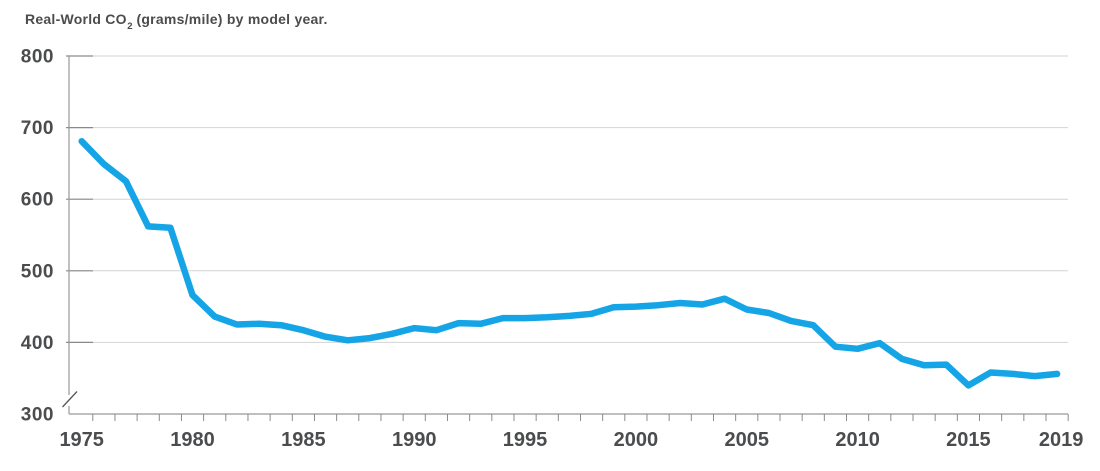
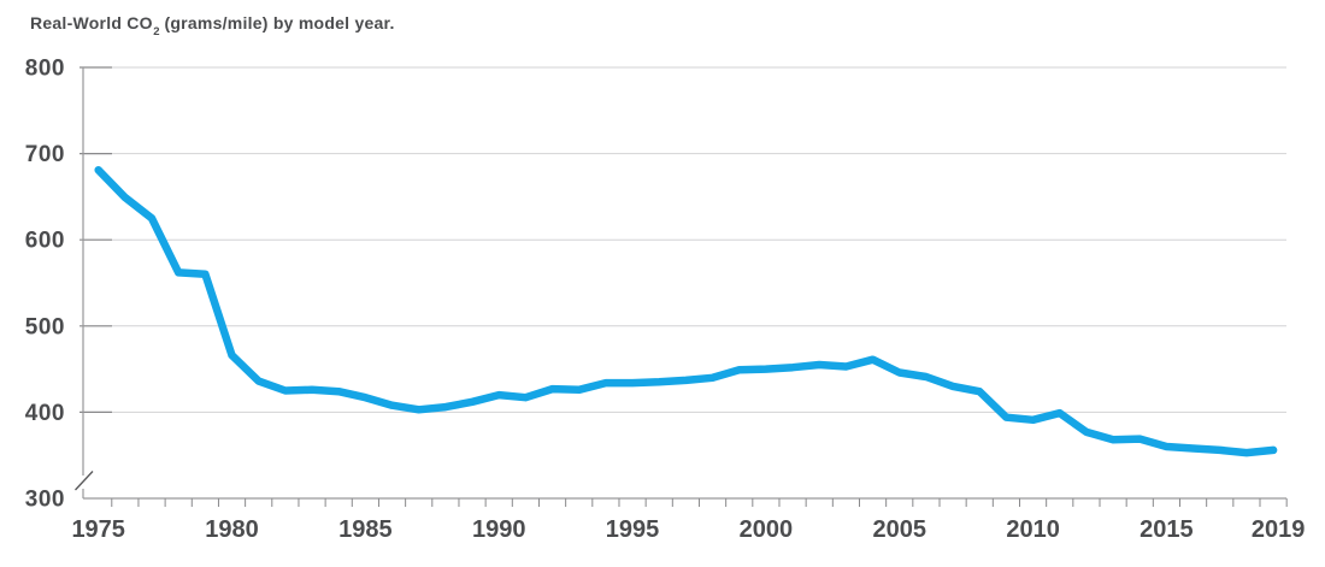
2015: 340 -> 360
